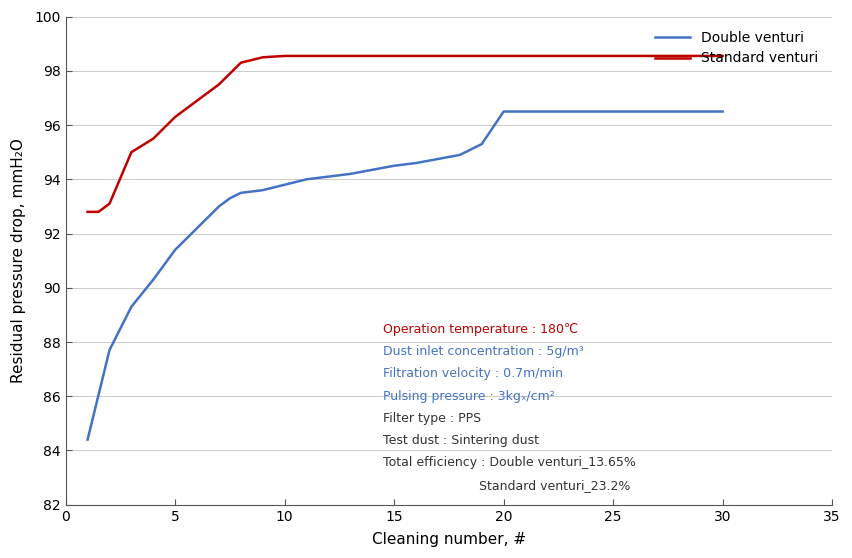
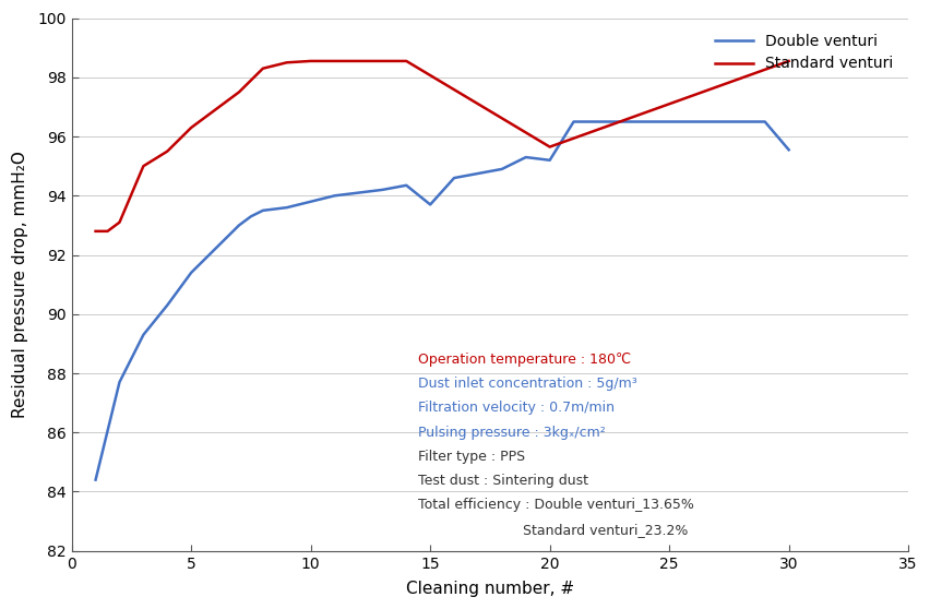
Double venturi/15: 94.50 -> 93.70
Double venturi/20: 96.50 -> 95.20
Standard venturi/20: 98.55 -> 95.65
Double venturi/30: 96.50 -> 95.55
